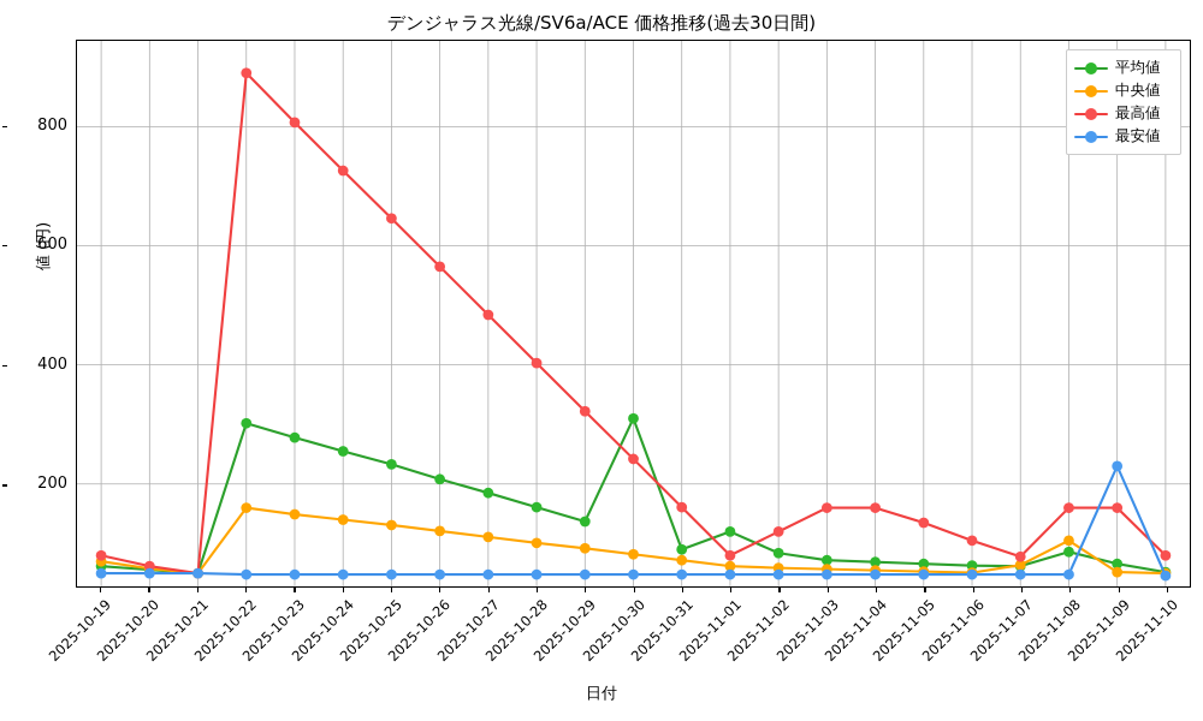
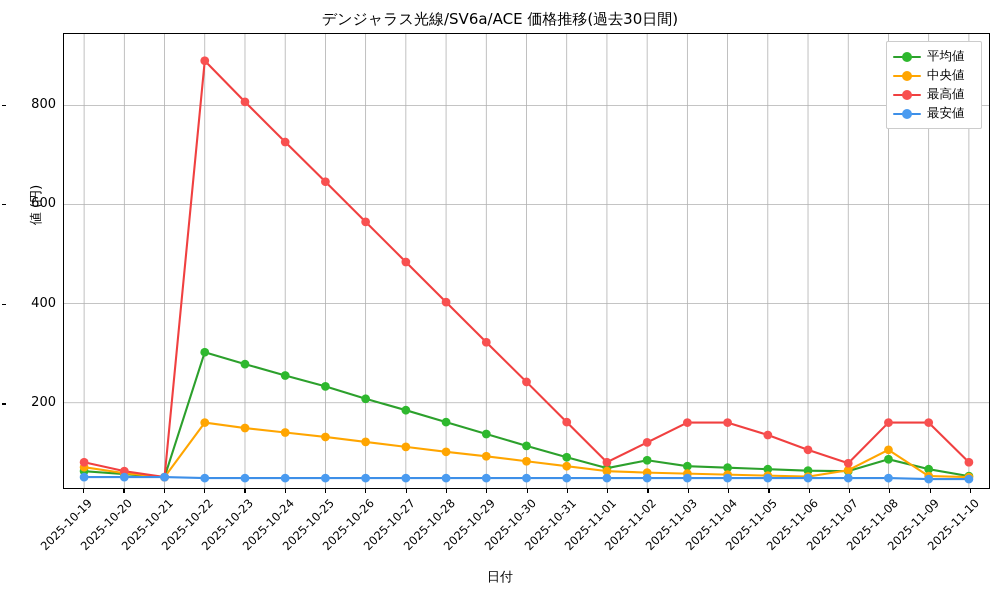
平均値/2025-10-30: 310 -> 110
平均値/2025-11-01: 120 -> 70
最安値/2025-11-09: 230 -> 50
